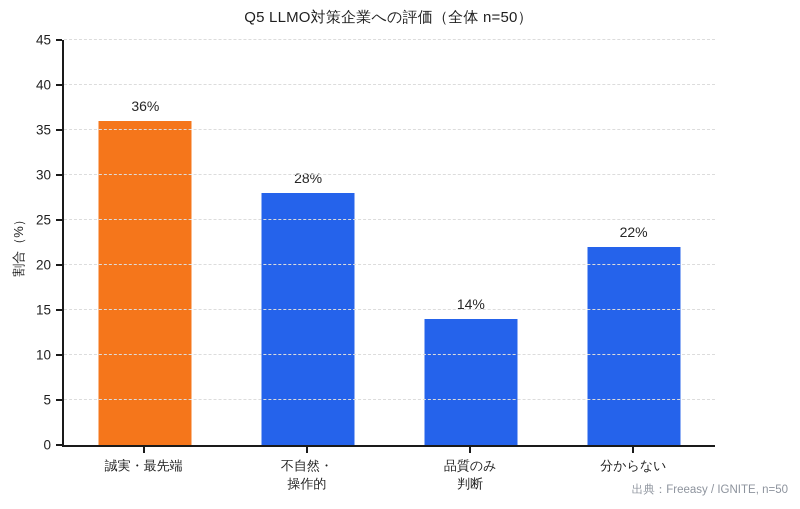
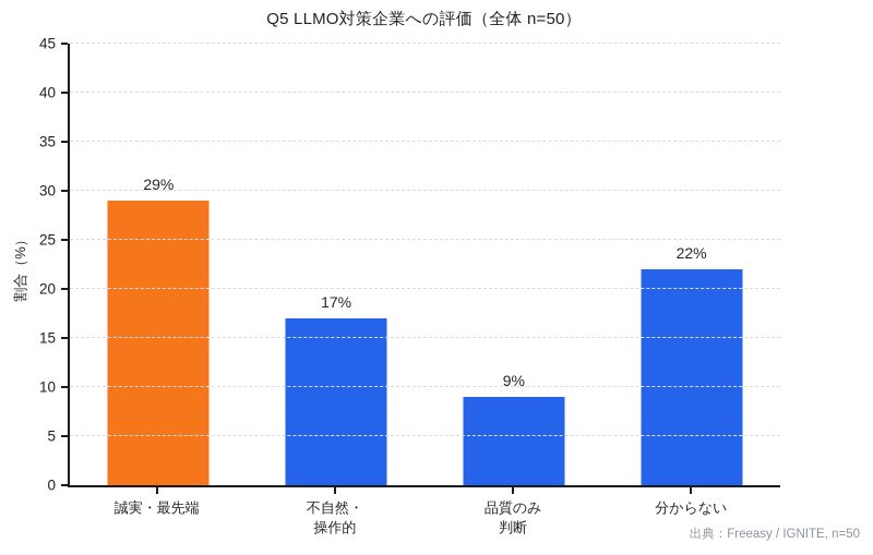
誠実・最先端: 36% -> 29%
不自然・ 操作的: 28% -> 17%
品質のみ 判断: 14% -> 9%
